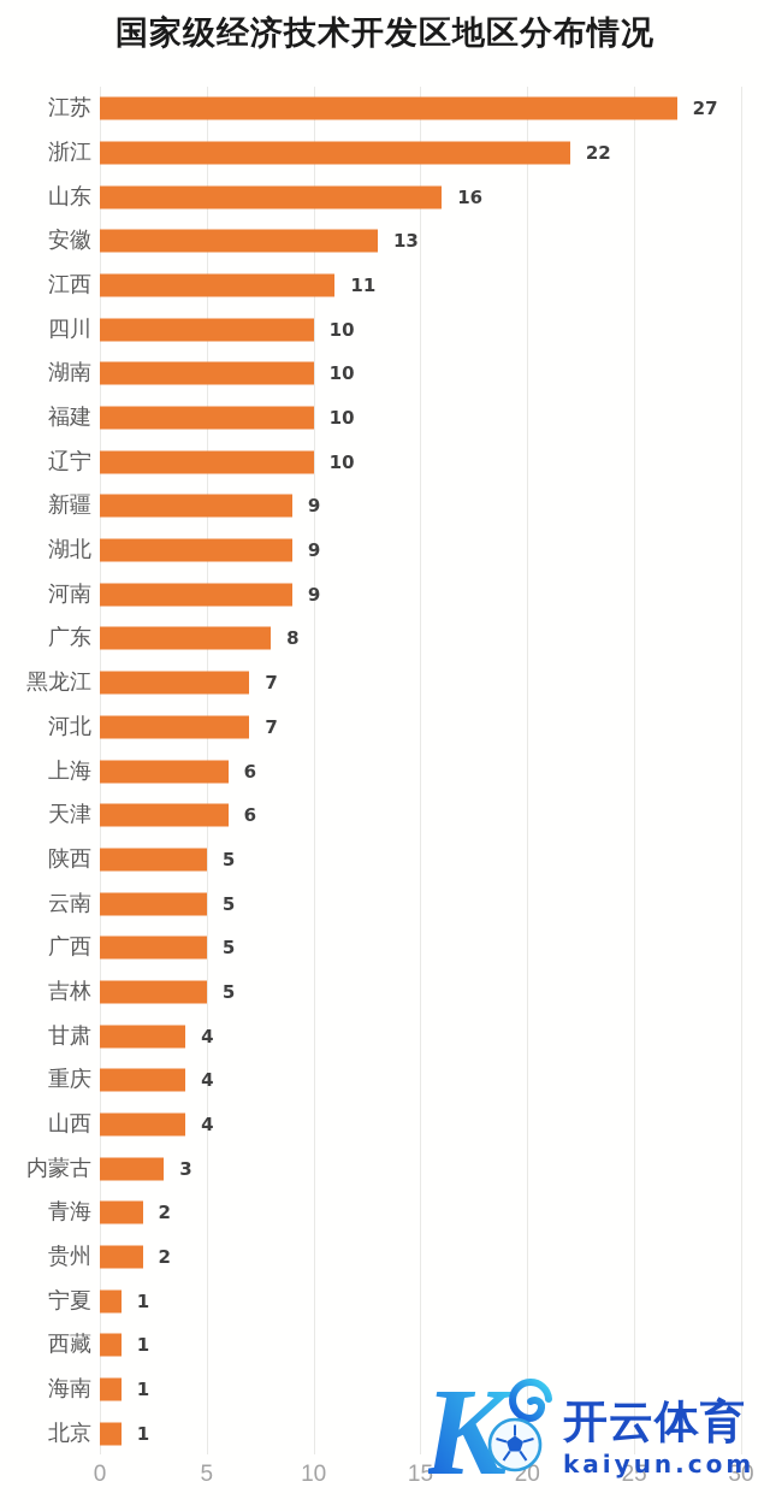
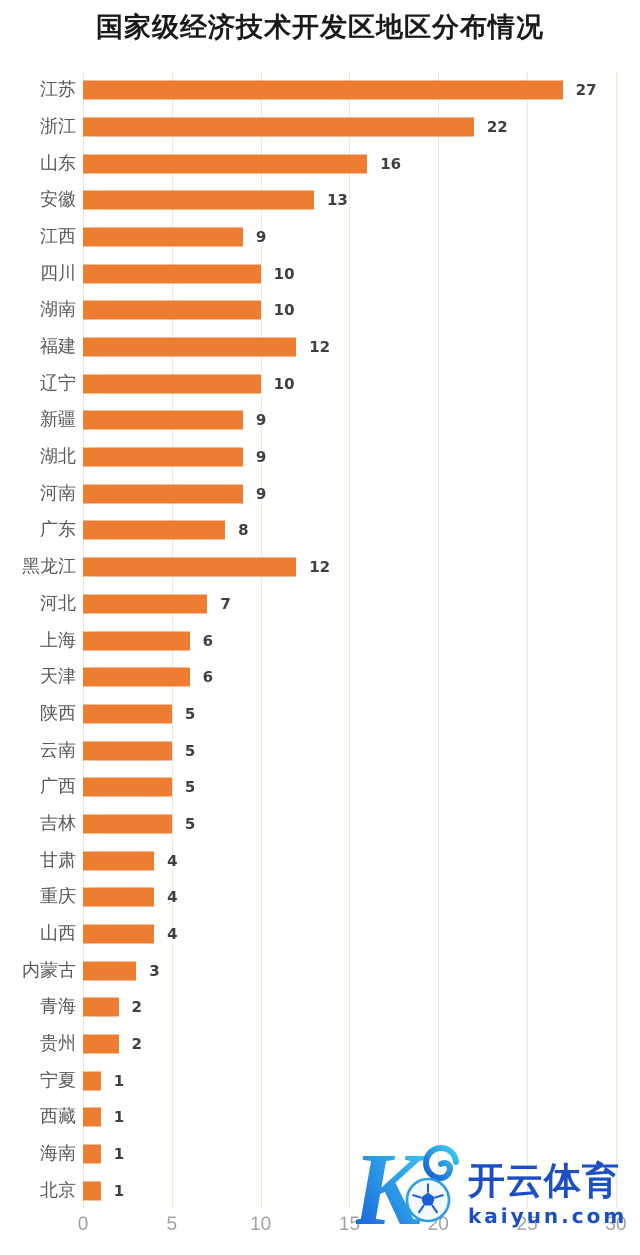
江西: 11 -> 9
福建: 10 -> 12
黑龙江: 7 -> 12
